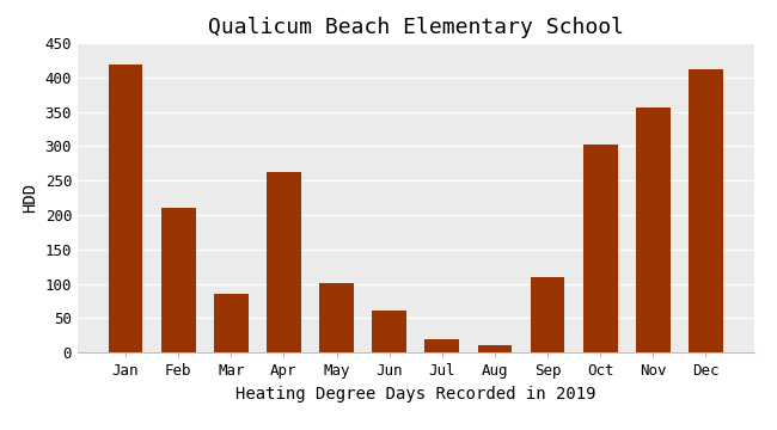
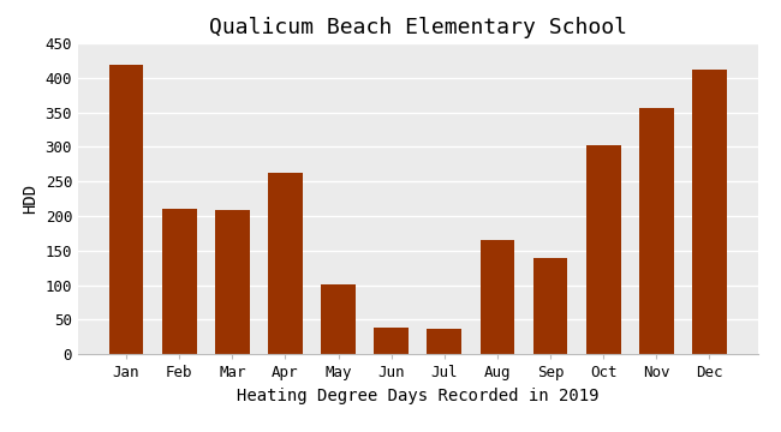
Mar: 86 -> 208
Jun: 61 -> 38
Jul: 20 -> 36
Aug: 11 -> 166
Sep: 109 -> 140
